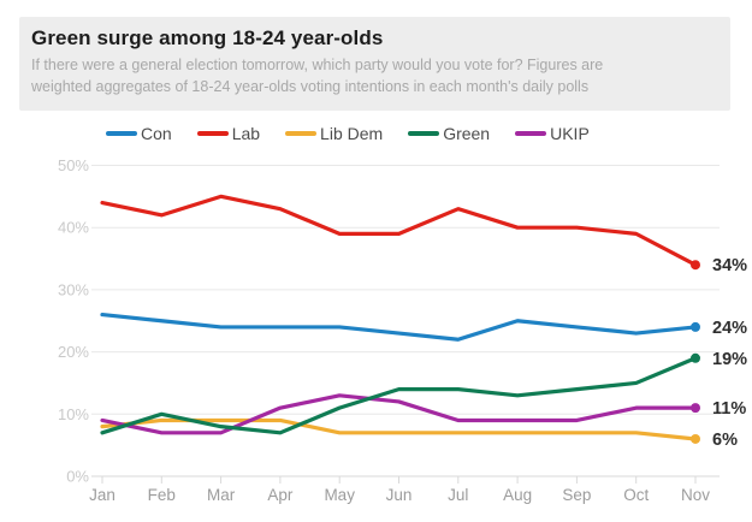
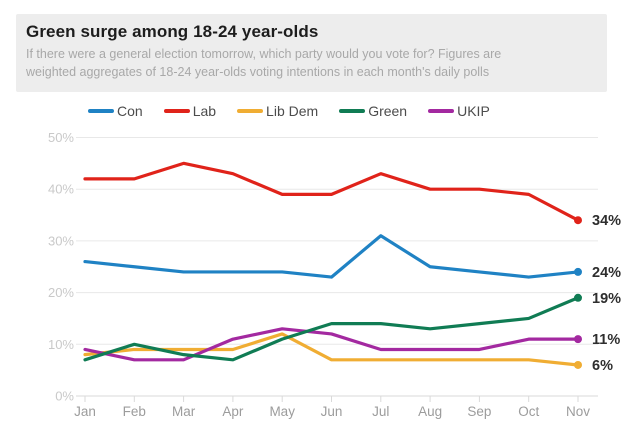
Lab/Jan: 44% -> 42%
Lib Dem/May: 7% -> 12%
Con/Jul: 22% -> 31%
